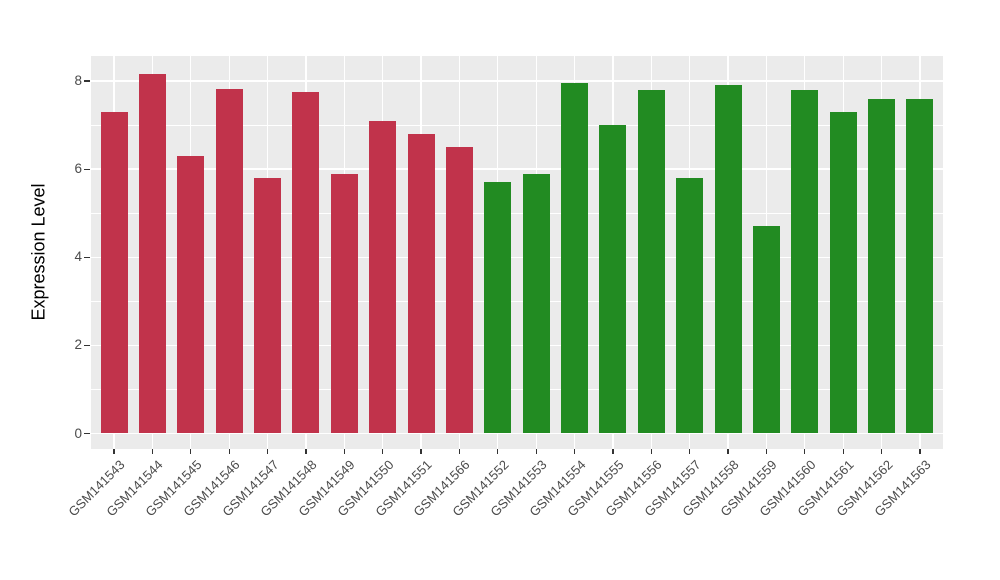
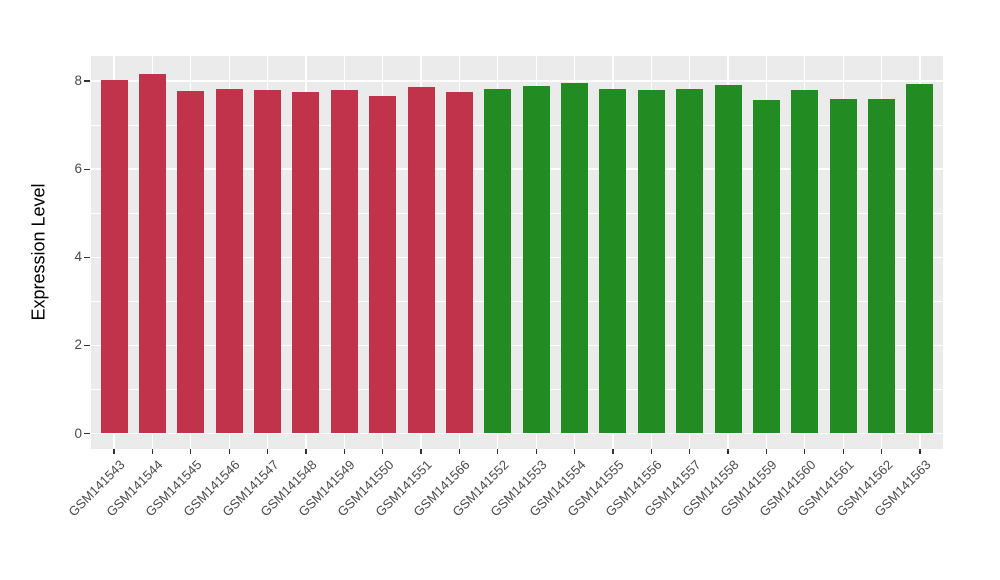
GSM141543: 7.3 -> 8.0
GSM141545: 6.3 -> 7.8
GSM141547: 5.8 -> 7.8
GSM141549: 5.9 -> 7.8
GSM141550: 7.1 -> 7.7
GSM141551: 6.8 -> 7.9
GSM141566: 6.5 -> 7.8
GSM141552: 5.7 -> 7.8
GSM141553: 5.9 -> 7.9
GSM141555: 7.0 -> 7.8
GSM141557: 5.8 -> 7.8
GSM141559: 4.7 -> 7.6
GSM141561: 7.3 -> 7.6
GSM141563: 7.6 -> 7.9
